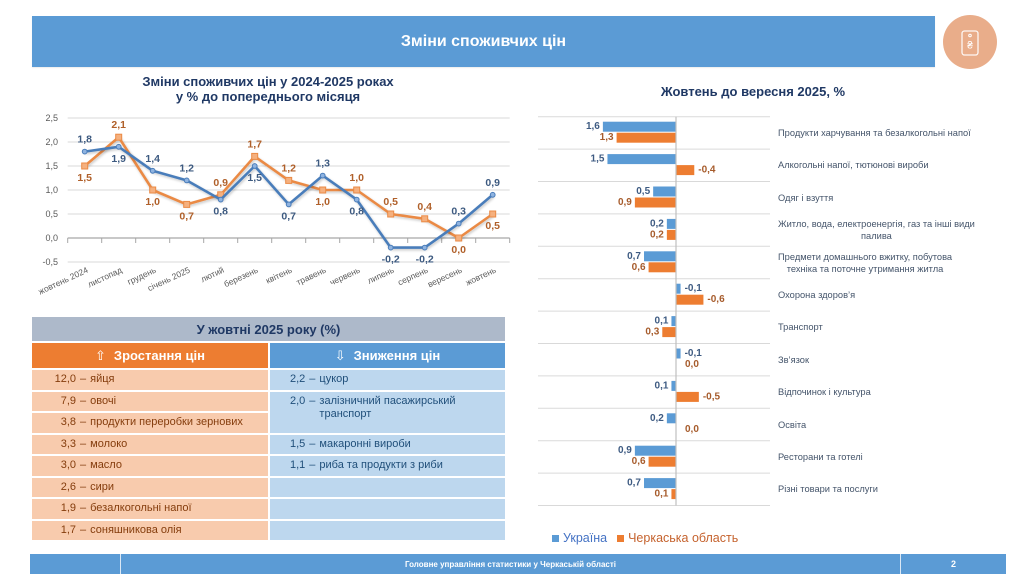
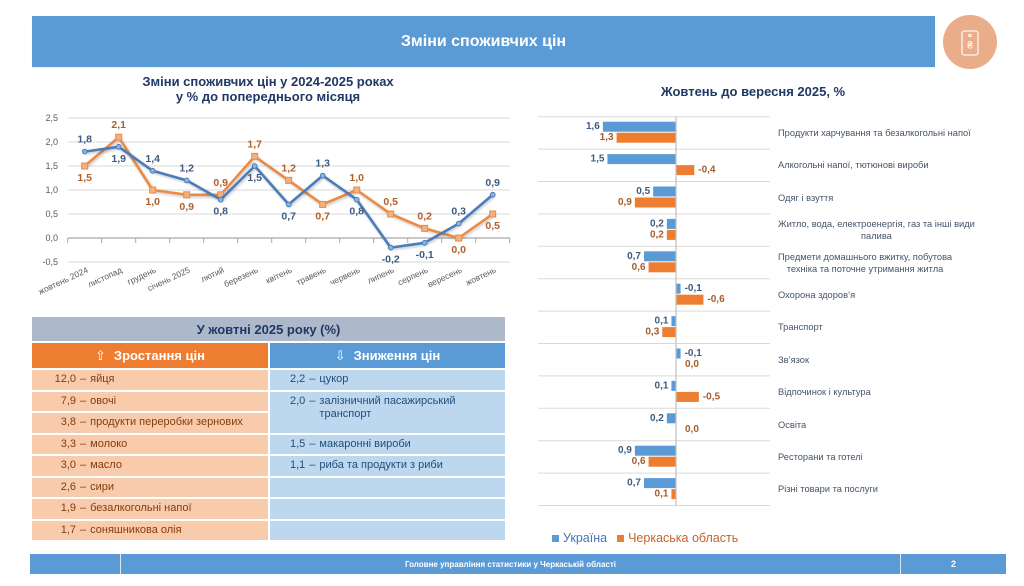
Зміни споживчих цін у 2024-2025 роках/Черкаська область/січень 2025: 0,7 -> 0,9
Зміни споживчих цін у 2024-2025 роках/Черкаська область/травень: 1,0 -> 0,7
Зміни споживчих цін у 2024-2025 роках/Україна/серпень: -0,2 -> -0,1
Зміни споживчих цін у 2024-2025 роках/Черкаська область/серпень: 0,4 -> 0,2
